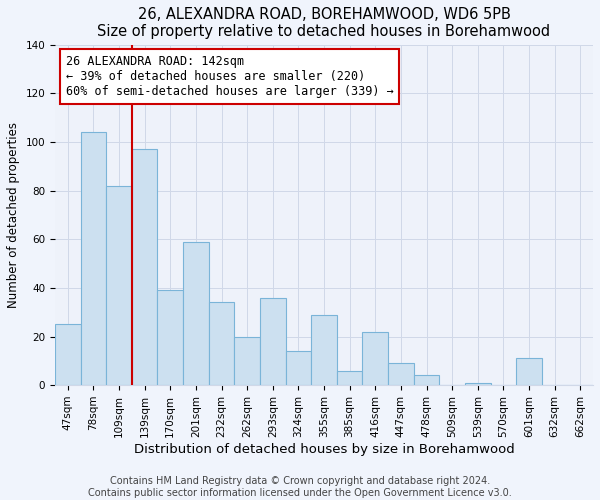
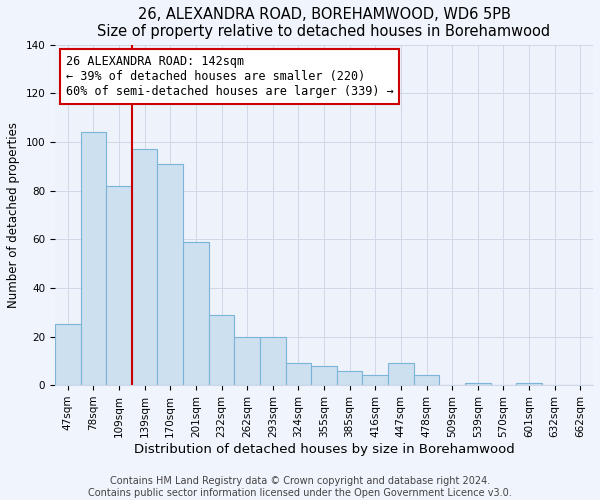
170sqm: 39 -> 91
232sqm: 34 -> 29
293sqm: 36 -> 20
324sqm: 14 -> 9
355sqm: 29 -> 8
416sqm: 22 -> 4
601sqm: 11 -> 1
